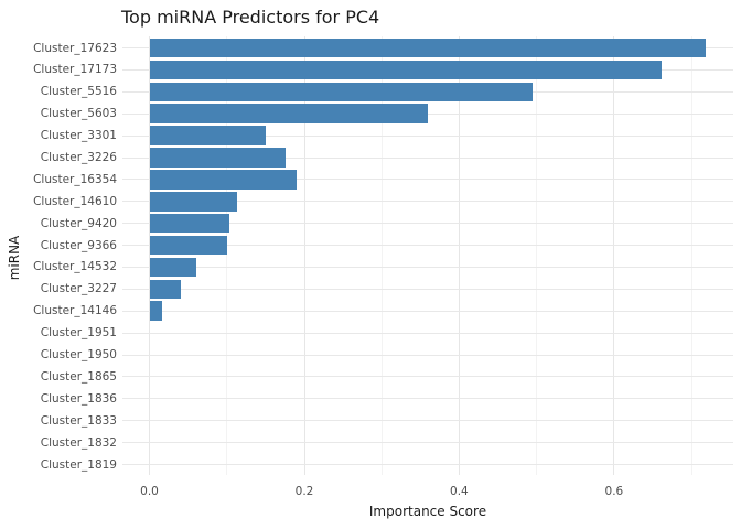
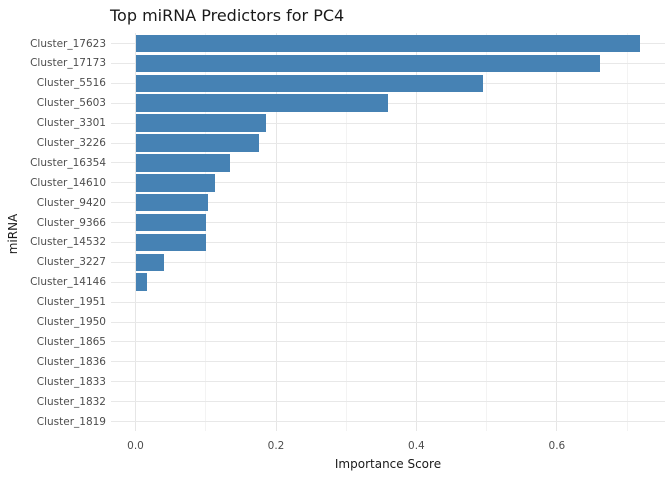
Cluster_3301: 0.15 -> 0.19
Cluster_16354: 0.19 -> 0.14
Cluster_14532: 0.06 -> 0.10
